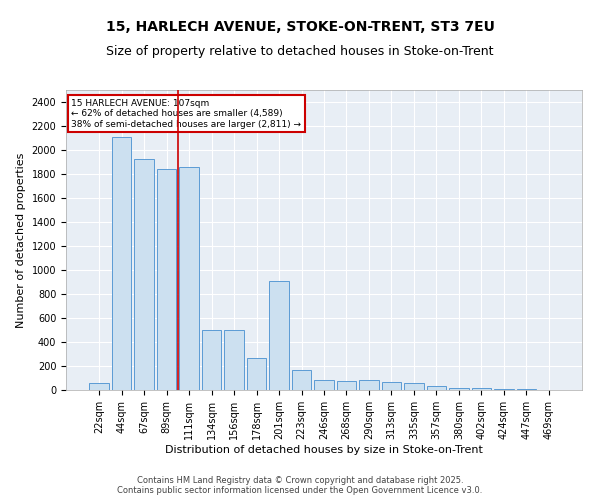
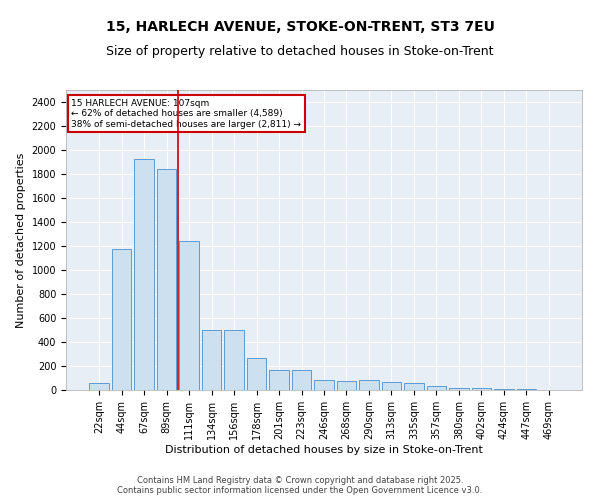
44sqm: 2110 -> 1180
111sqm: 1860 -> 1240
201sqm: 910 -> 160
